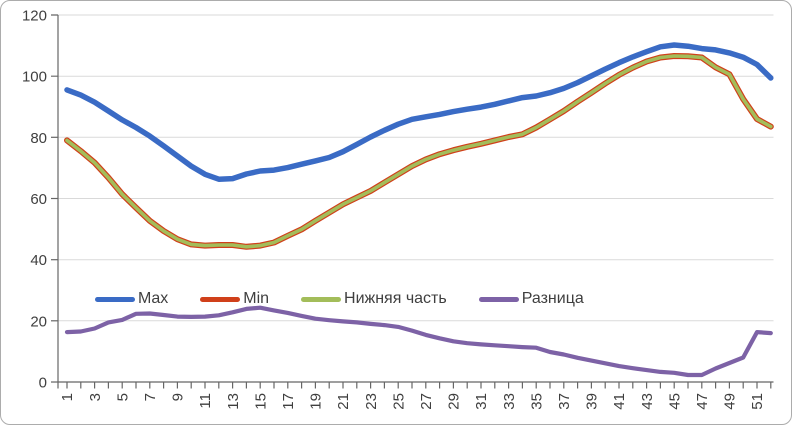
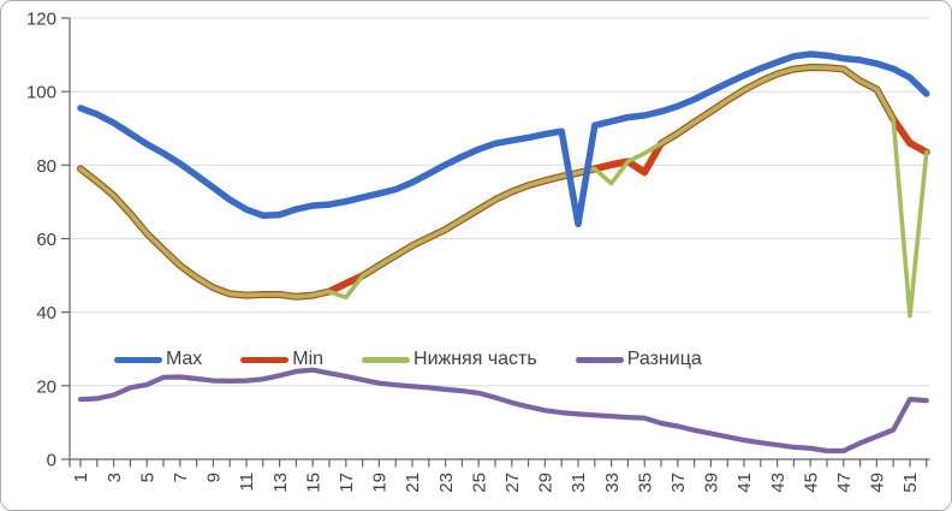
Нижняя часть/17: 48 -> 44
Max/31: 90 -> 64
Нижняя часть/33: 80 -> 75
Min/35: 83 -> 78
Нижняя часть/51: 86 -> 39
